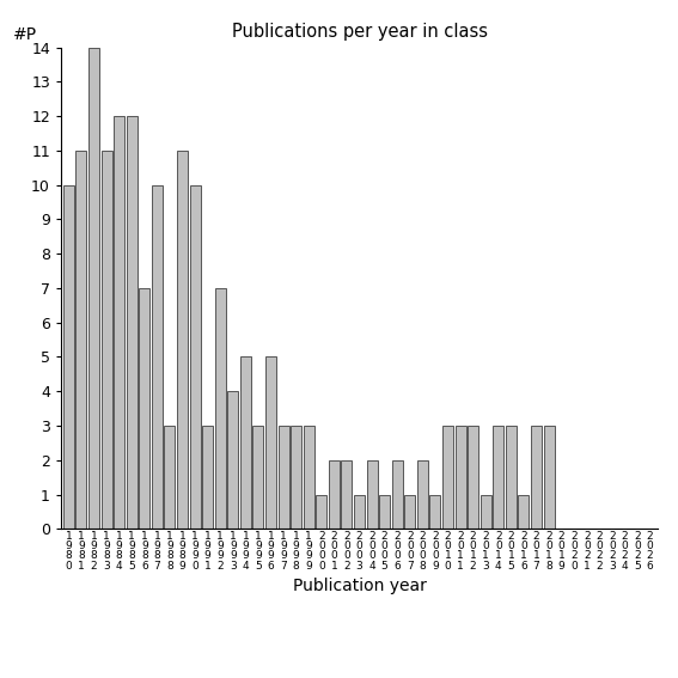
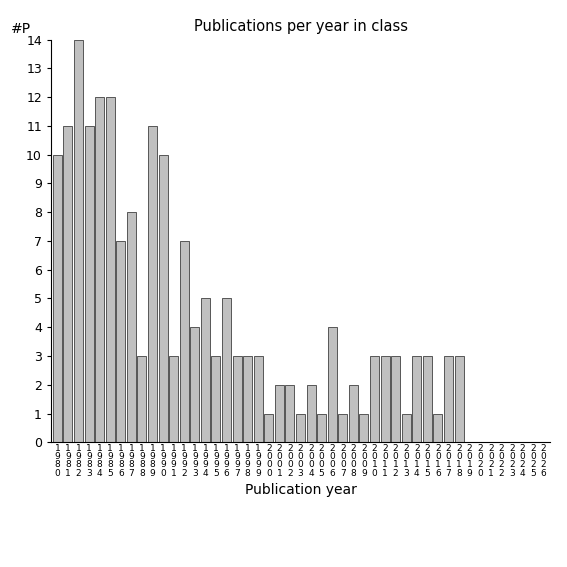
1 9 8 7: 10 -> 8
2 0 0 6: 2 -> 4
